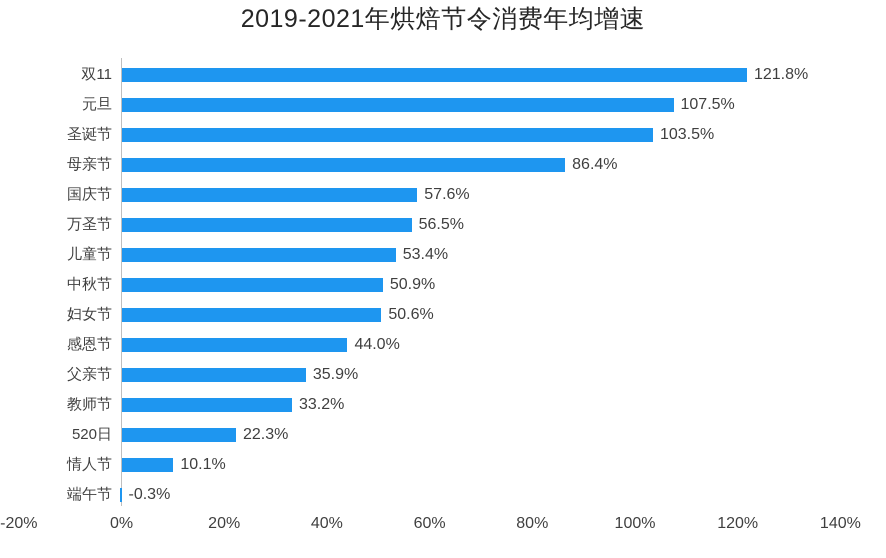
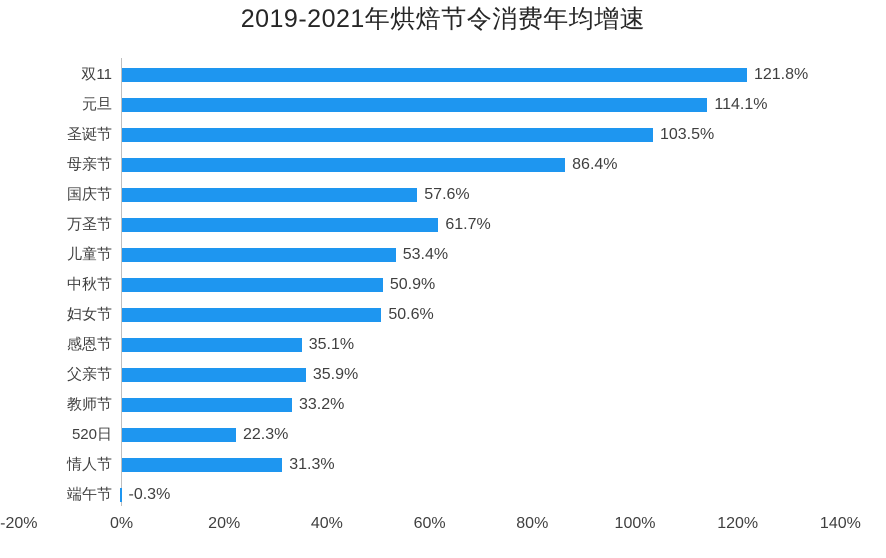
元旦: 107.5% -> 114.1%
万圣节: 56.5% -> 61.7%
感恩节: 44.0% -> 35.1%
情人节: 10.1% -> 31.3%
